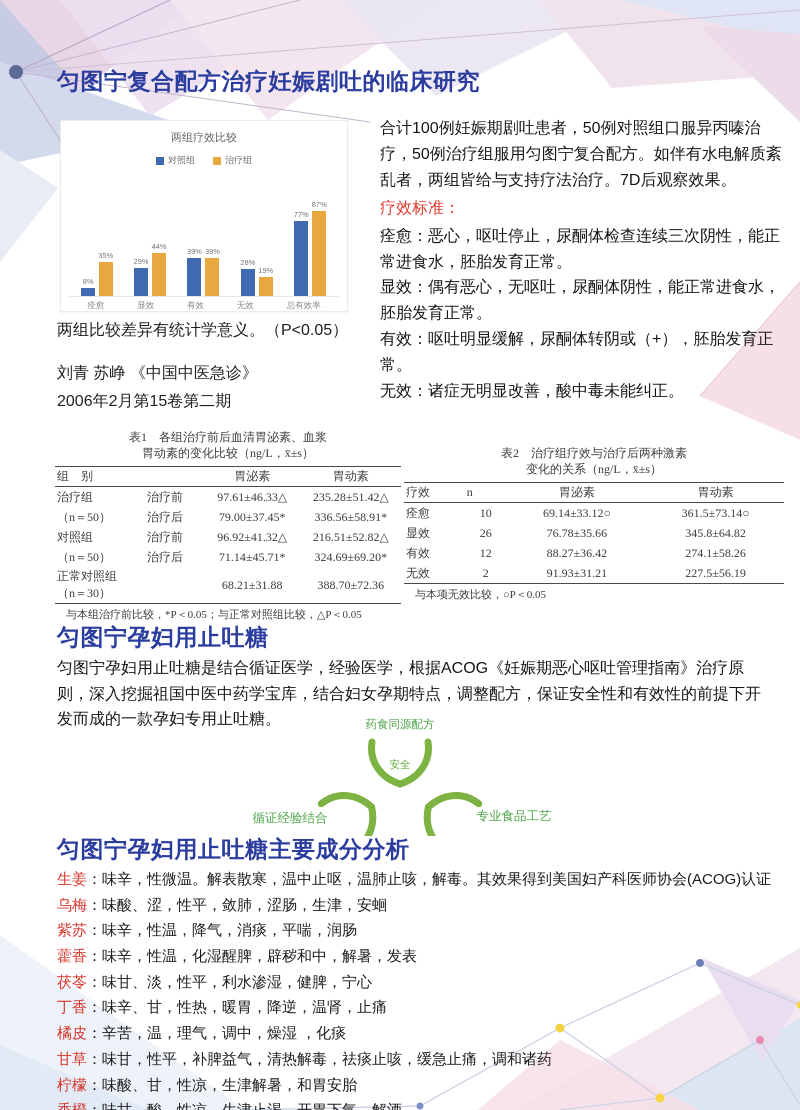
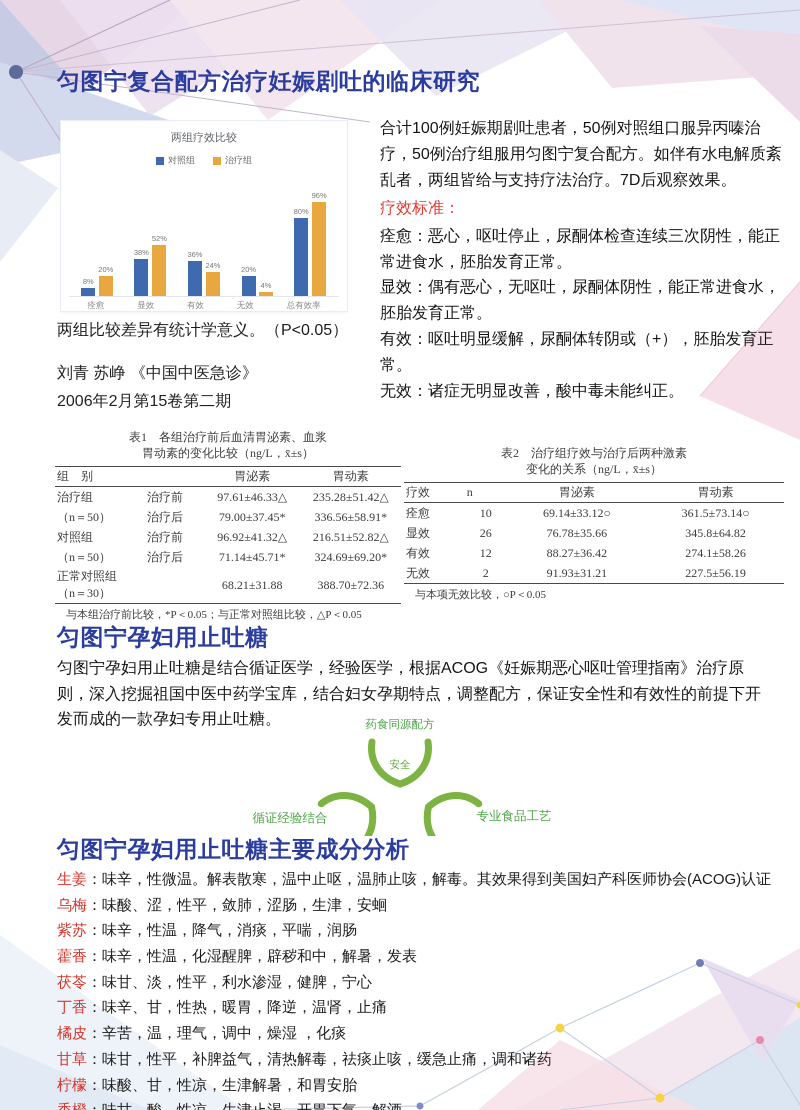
治疗组/痊愈: 35% -> 20%
对照组/显效: 29% -> 38%
治疗组/显效: 44% -> 52%
对照组/有效: 39% -> 36%
治疗组/有效: 39% -> 24%
对照组/无效: 28% -> 20%
治疗组/无效: 19% -> 4%
对照组/总有效率: 77% -> 80%
治疗组/总有效率: 87% -> 96%
